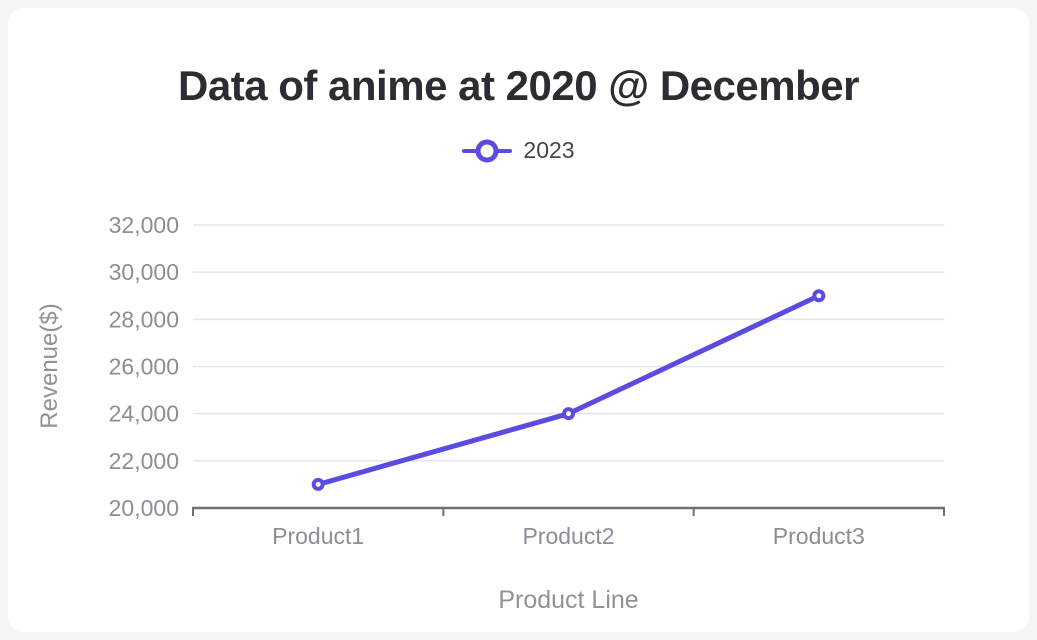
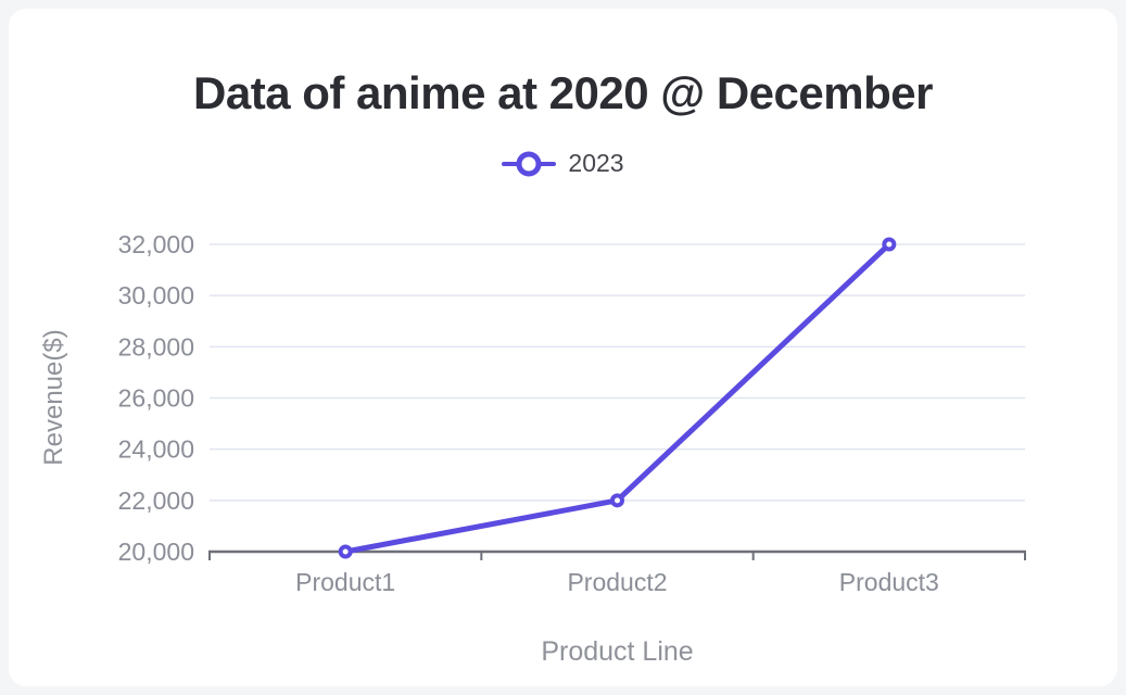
Product1: 21000 -> 20000
Product2: 24000 -> 22000
Product3: 29000 -> 32000
